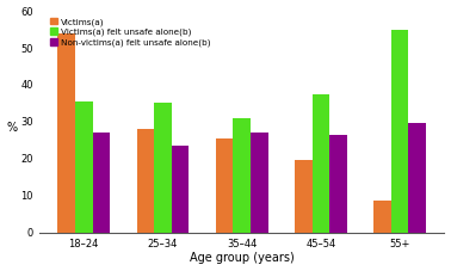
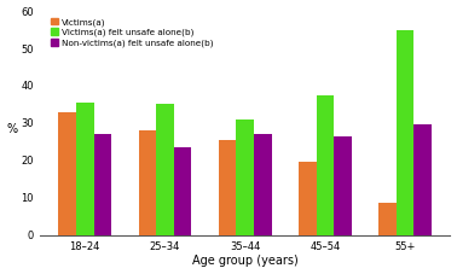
Victims(a)/18–24: 54.0 -> 33.0
